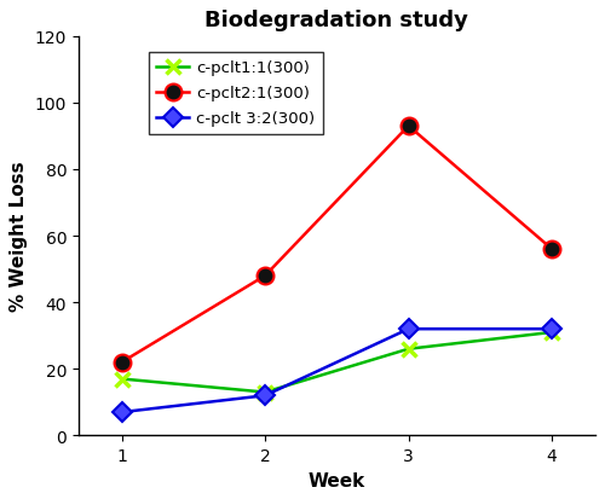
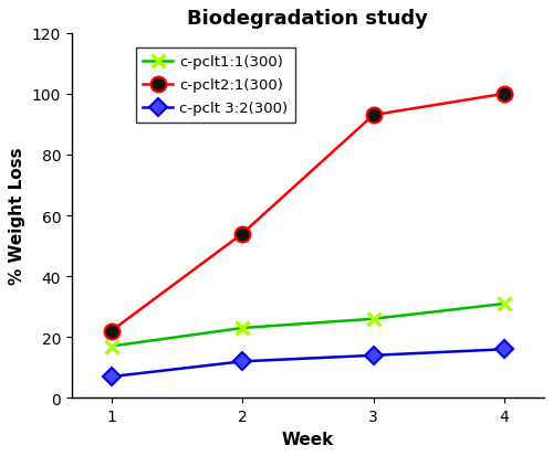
c-pclt1:1(300)/2: 13 -> 23
c-pclt2:1(300)/2: 48 -> 54
c-pclt 3:2(300)/3: 32 -> 14
c-pclt2:1(300)/4: 56 -> 100
c-pclt 3:2(300)/4: 32 -> 16
